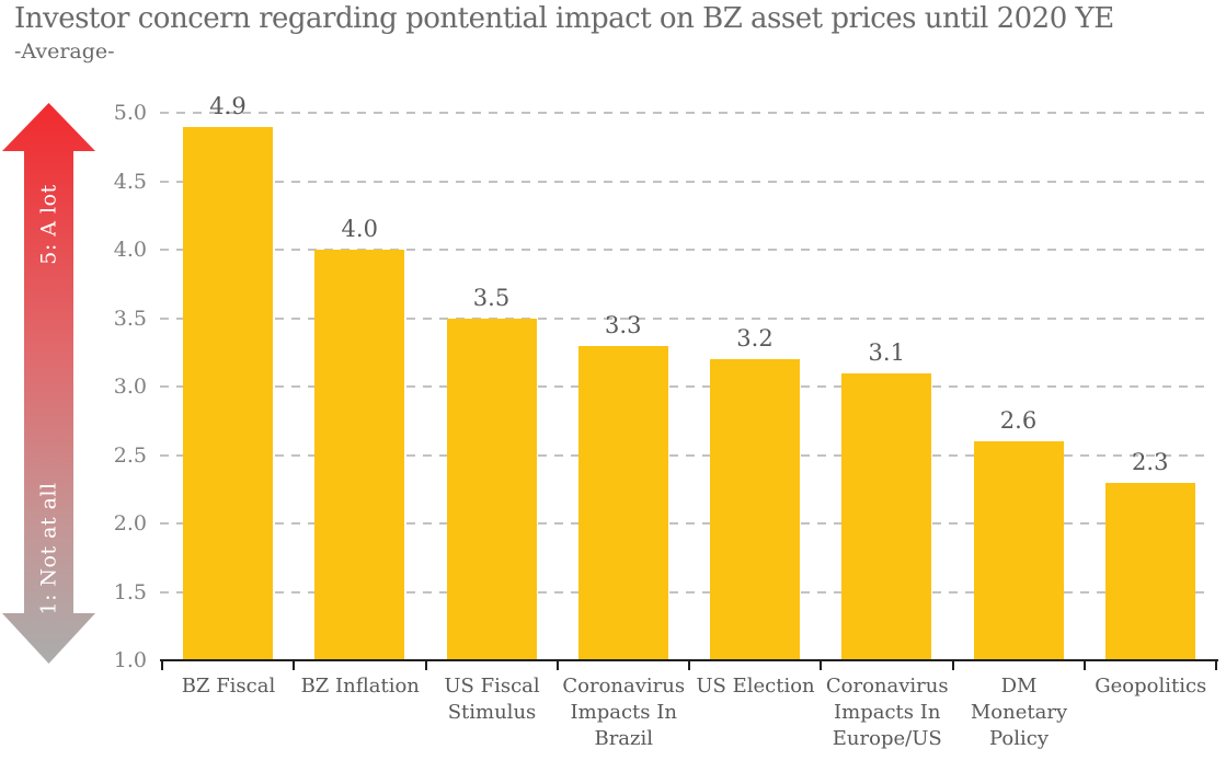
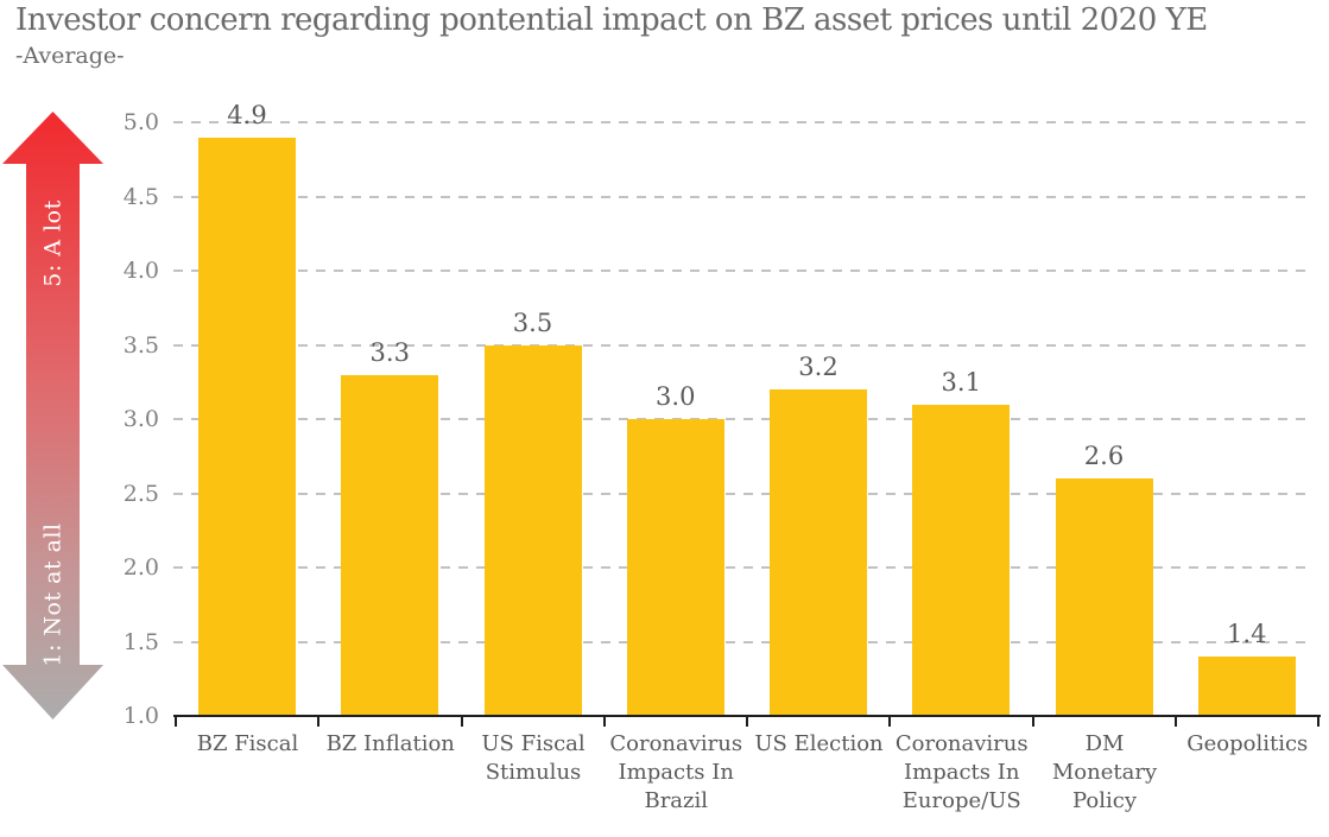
BZ Inflation: 4.0 -> 3.3
Coronavirus Impacts In Brazil: 3.3 -> 3.0
Geopolitics: 2.3 -> 1.4
